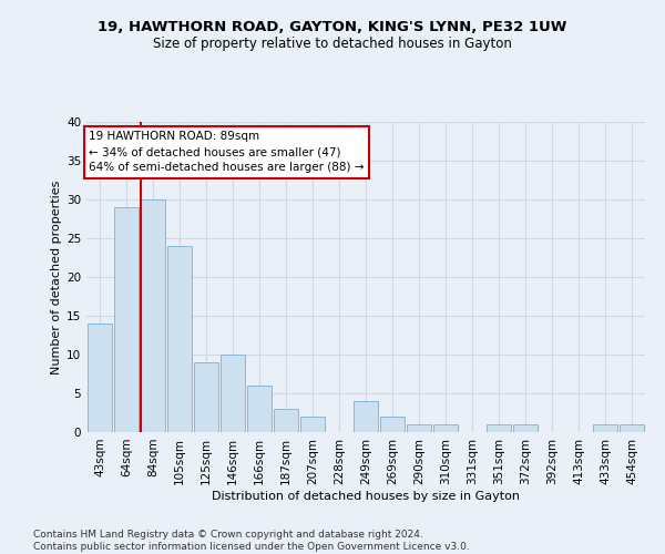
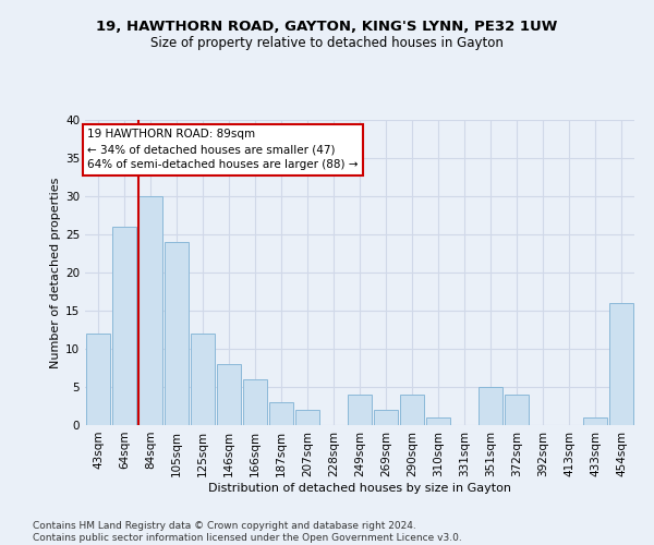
43sqm: 14 -> 12
64sqm: 29 -> 26
125sqm: 9 -> 12
146sqm: 10 -> 8
290sqm: 1 -> 4
351sqm: 1 -> 5
372sqm: 1 -> 4
454sqm: 1 -> 16
